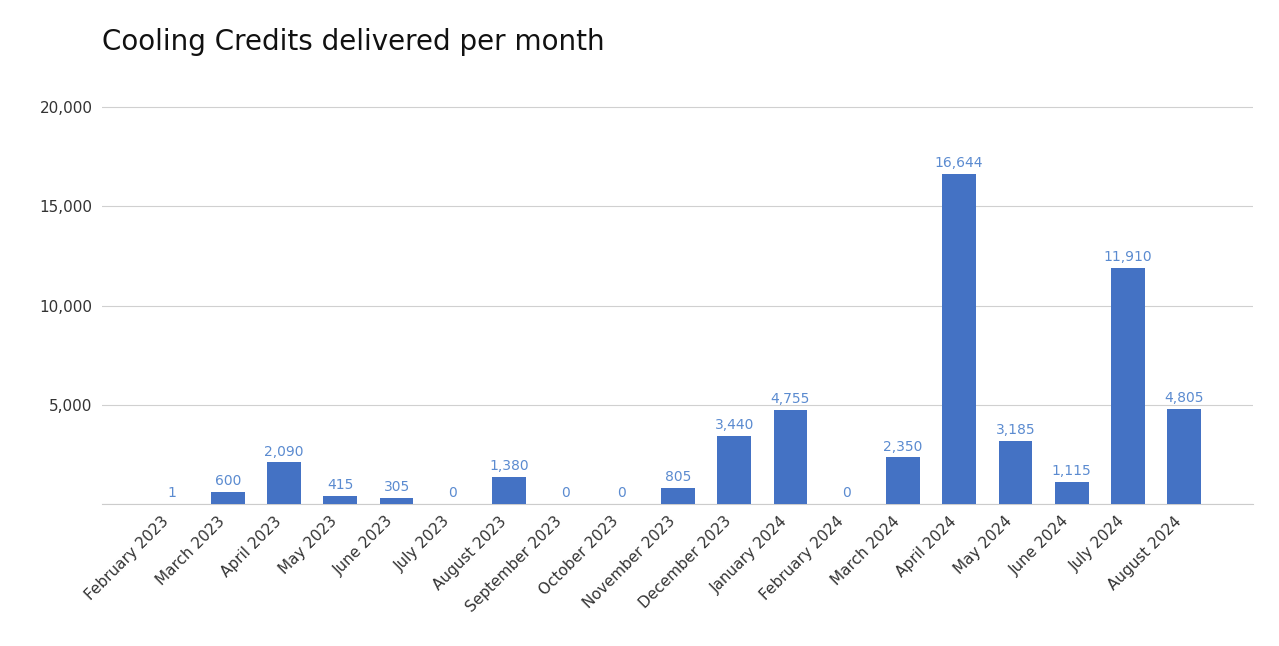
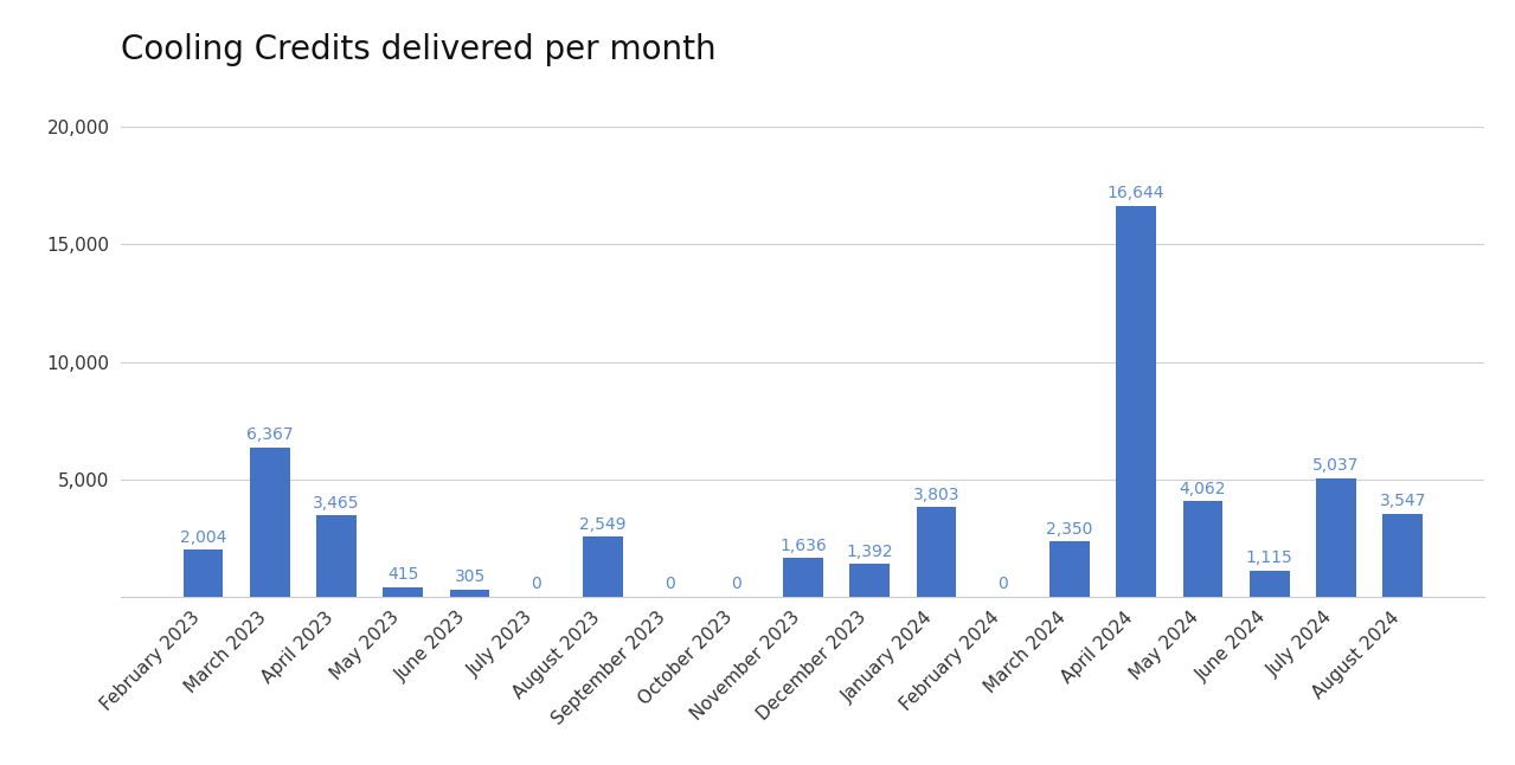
February 2023: 1 -> 2,004
March 2023: 600 -> 6,367
April 2023: 2,090 -> 3,465
August 2023: 1,380 -> 2,549
November 2023: 805 -> 1,636
December 2023: 3,440 -> 1,392
January 2024: 4,755 -> 3,803
May 2024: 3,185 -> 4,062
July 2024: 11,910 -> 5,037
August 2024: 4,805 -> 3,547
